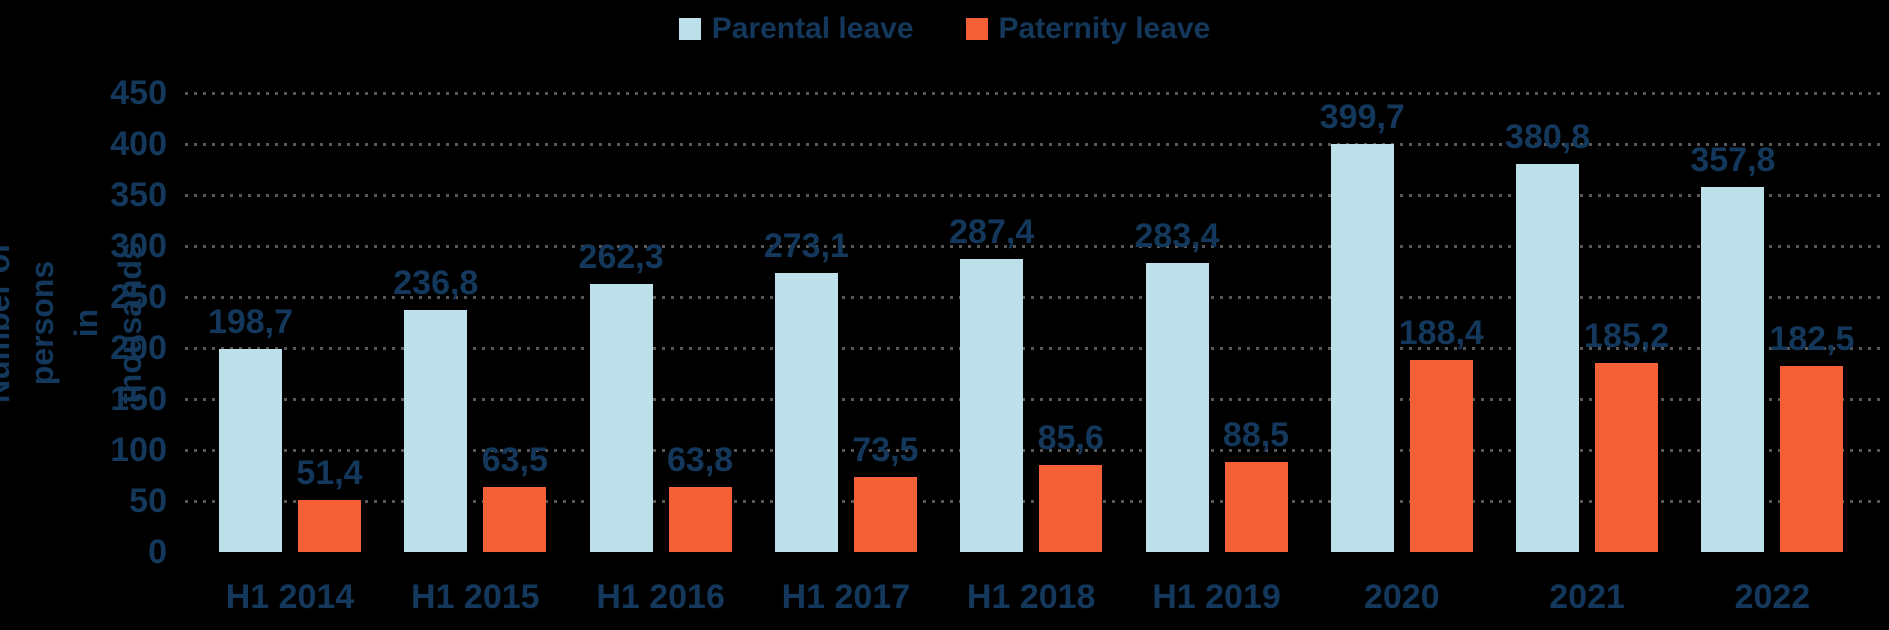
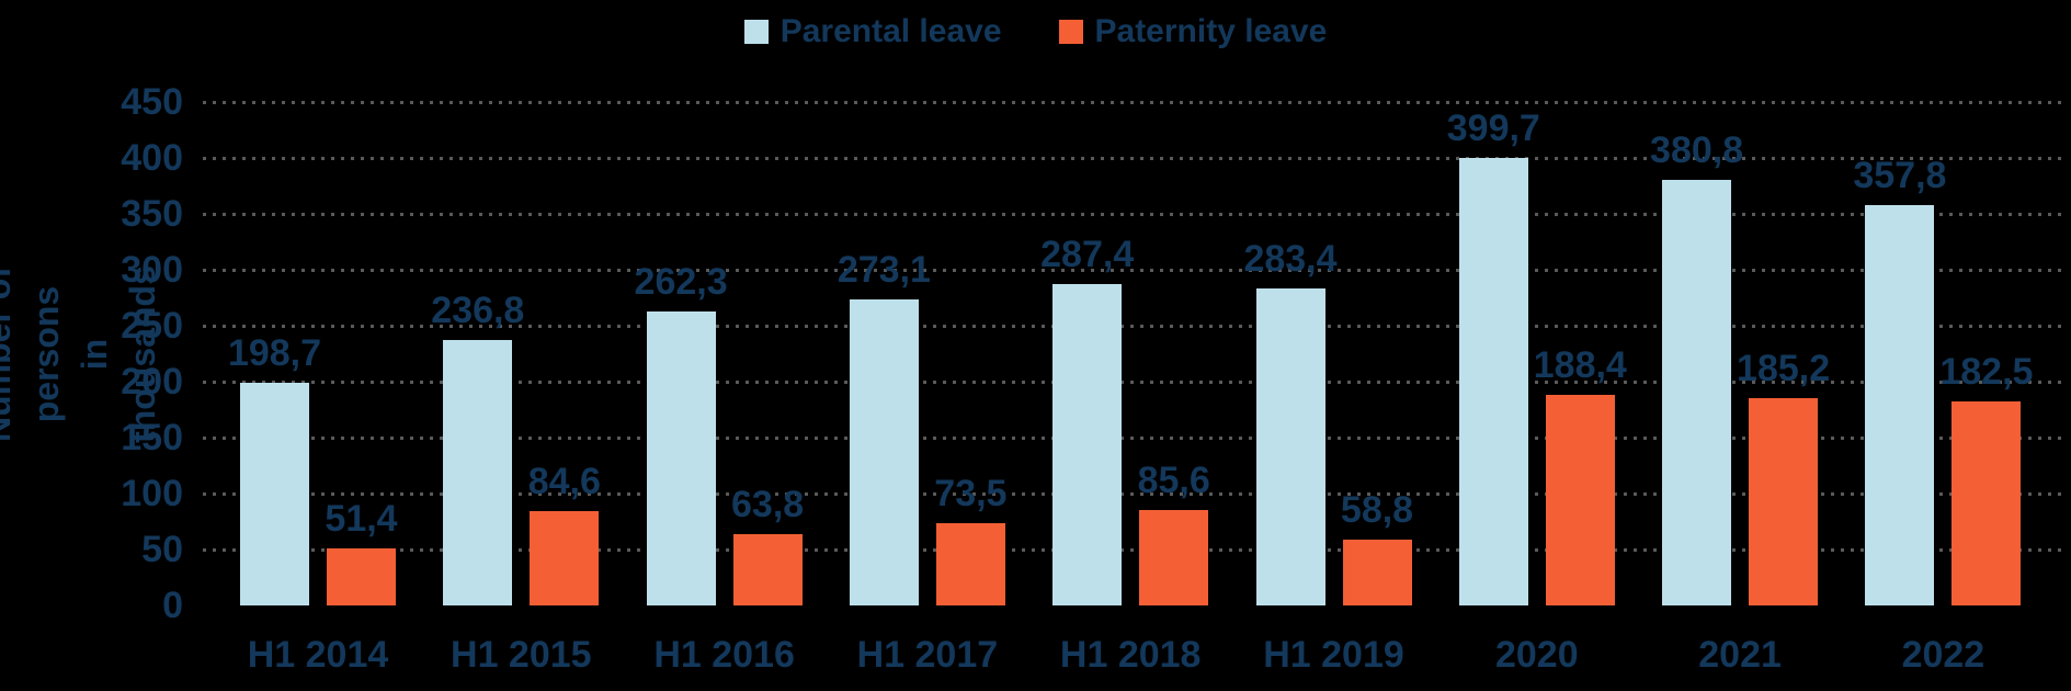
Paternity leave/H1 2015: 63,5 -> 84,6
Paternity leave/H1 2019: 88,5 -> 58,8
